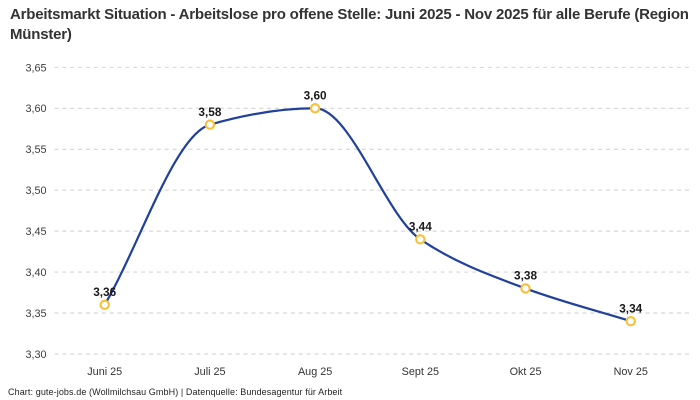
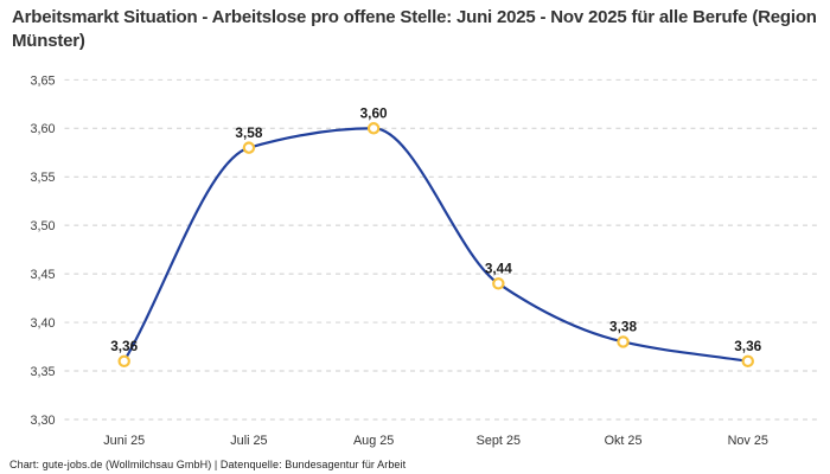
Nov 25: 3,34 -> 3,36
